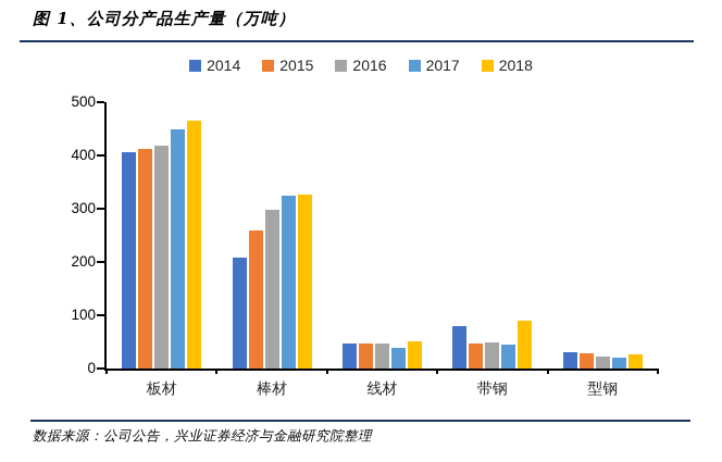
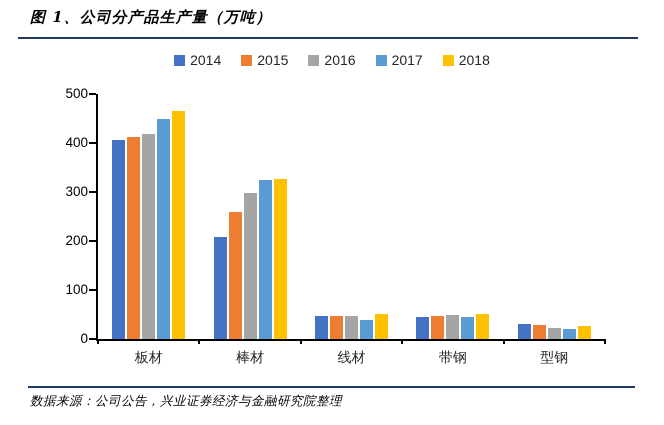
2014/带钢: 80 -> 40
2018/带钢: 90 -> 50
